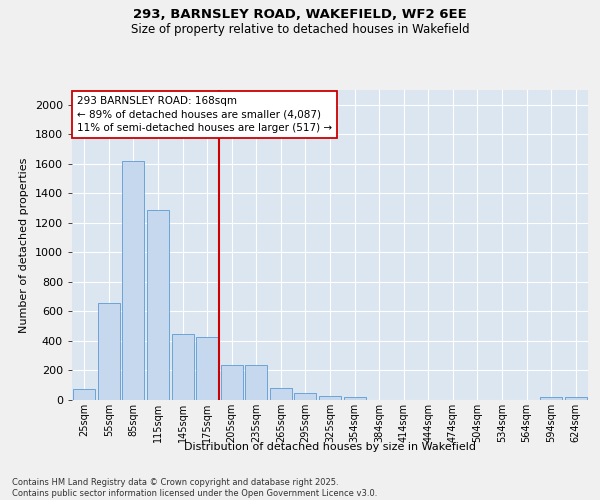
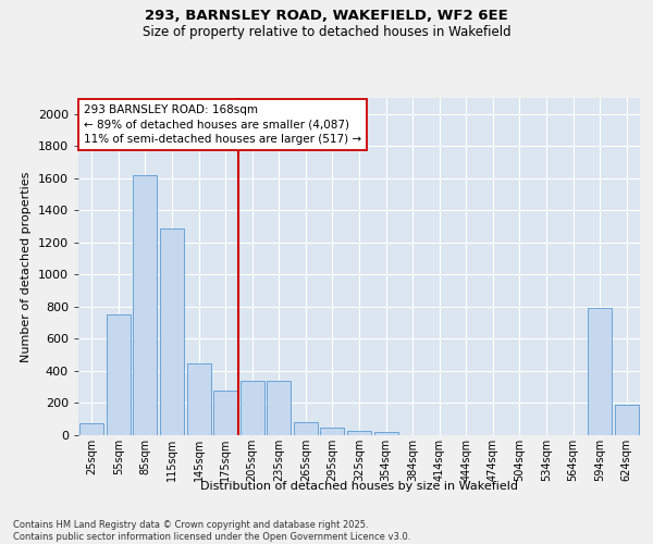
55sqm: 660 -> 750
175sqm: 430 -> 280
205sqm: 240 -> 340
235sqm: 240 -> 340
594sqm: 20 -> 790
624sqm: 20 -> 190
